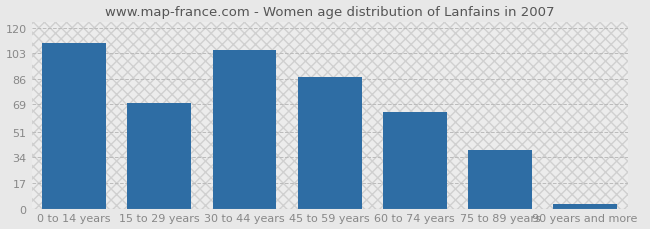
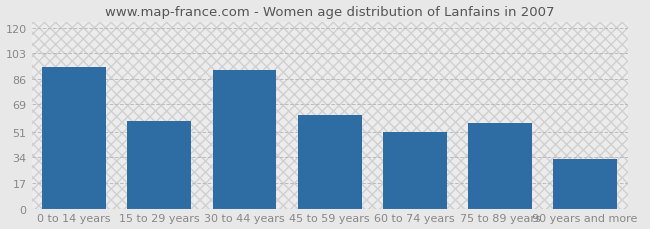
0 to 14 years: 110 -> 94
15 to 29 years: 70 -> 58
30 to 44 years: 105 -> 92
45 to 59 years: 87 -> 62
60 to 74 years: 64 -> 51
75 to 89 years: 39 -> 57
90 years and more: 3 -> 33
